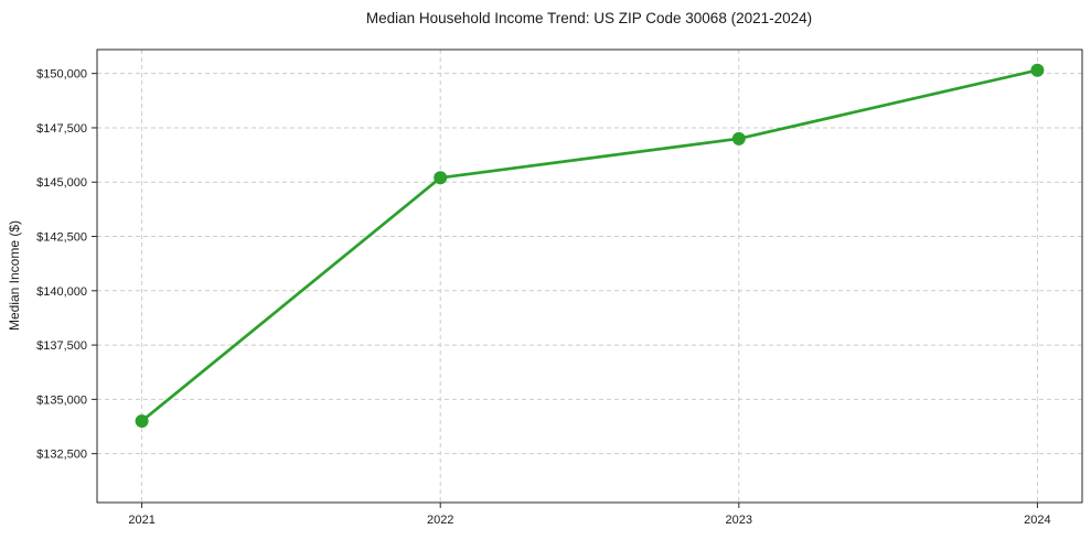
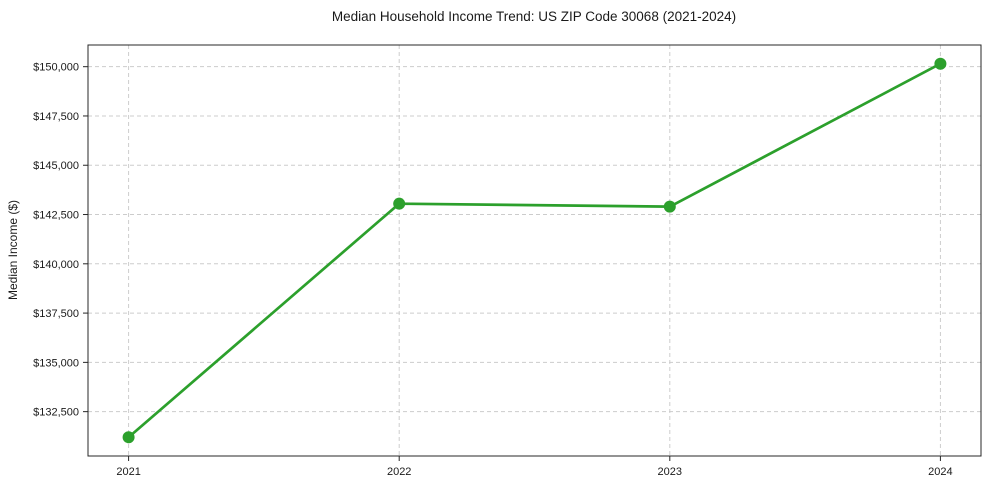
2021: $134000 -> $131200
2022: $145200 -> $143000
2023: $147000 -> $142900
